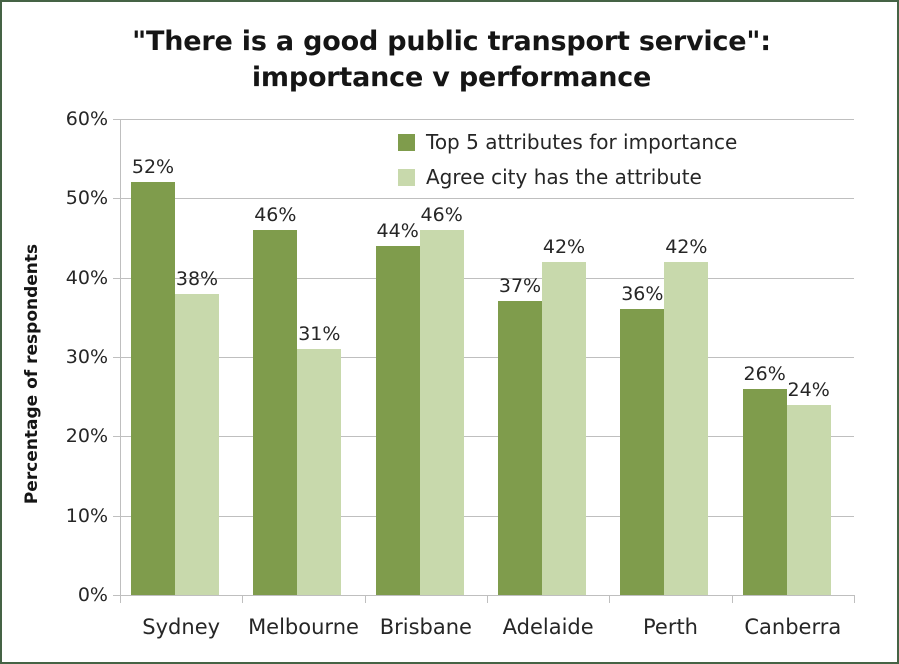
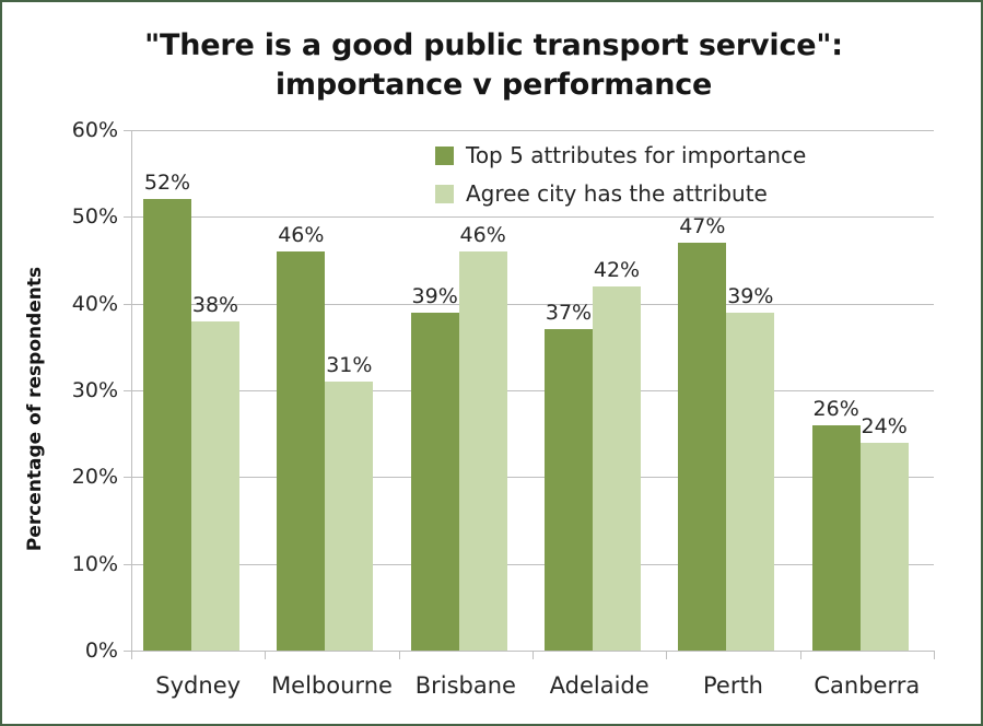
Top 5 attributes for importance/Brisbane: 44% -> 39%
Top 5 attributes for importance/Perth: 36% -> 47%
Agree city has the attribute/Perth: 42% -> 39%
